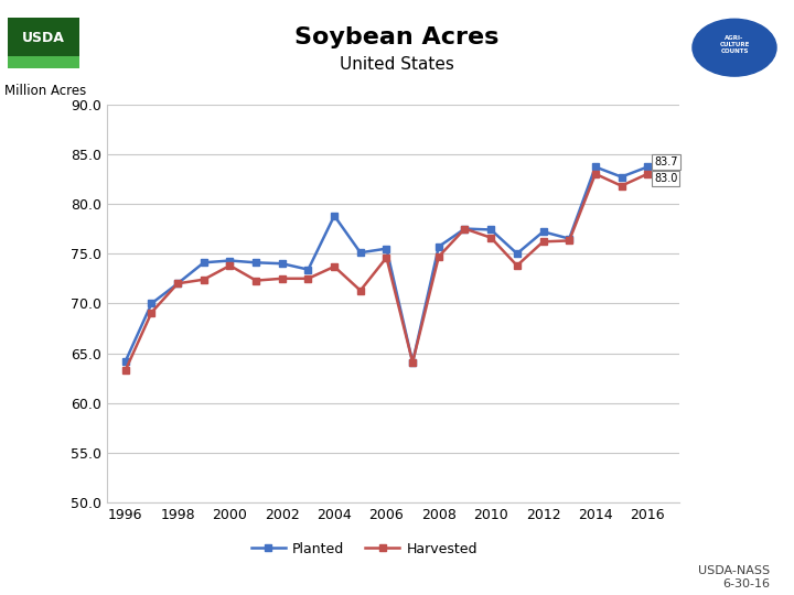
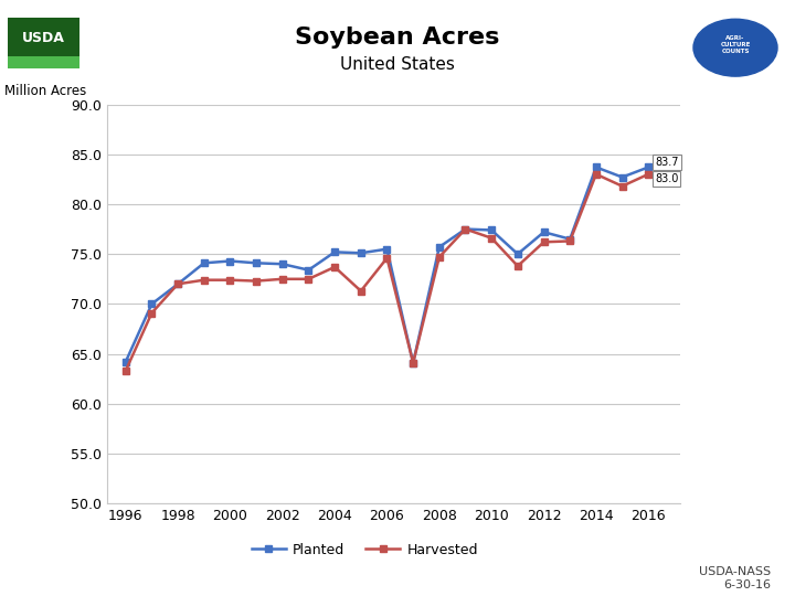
Harvested/2000: 73.8 -> 72.4
Planted/2004: 78.8 -> 75.2
